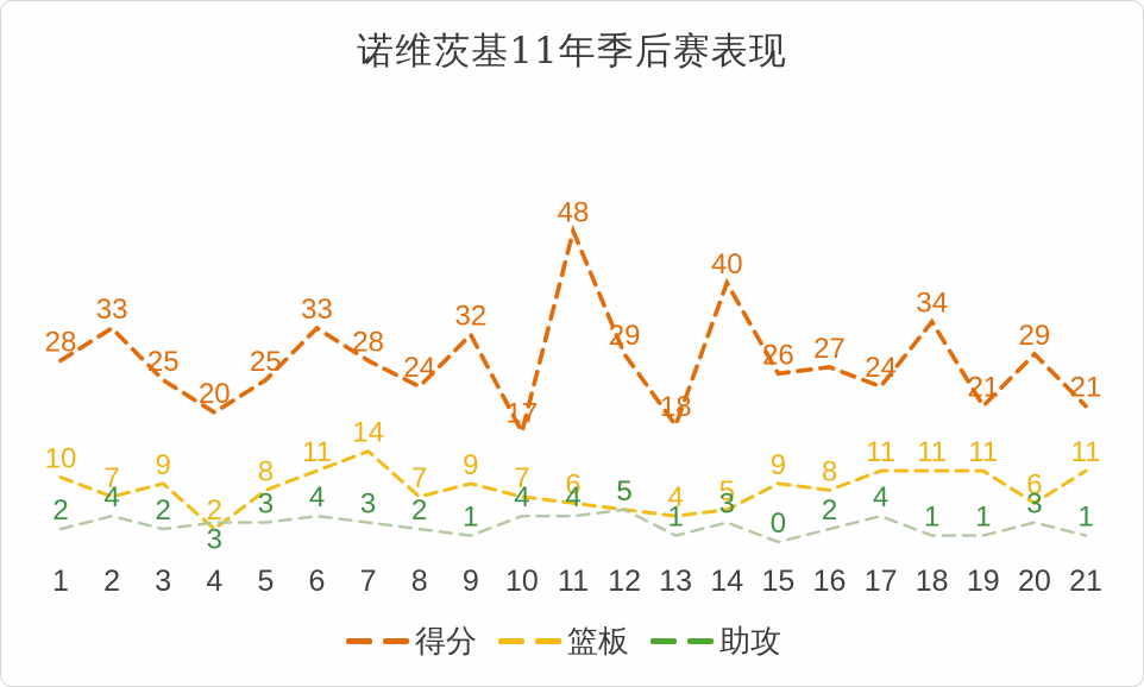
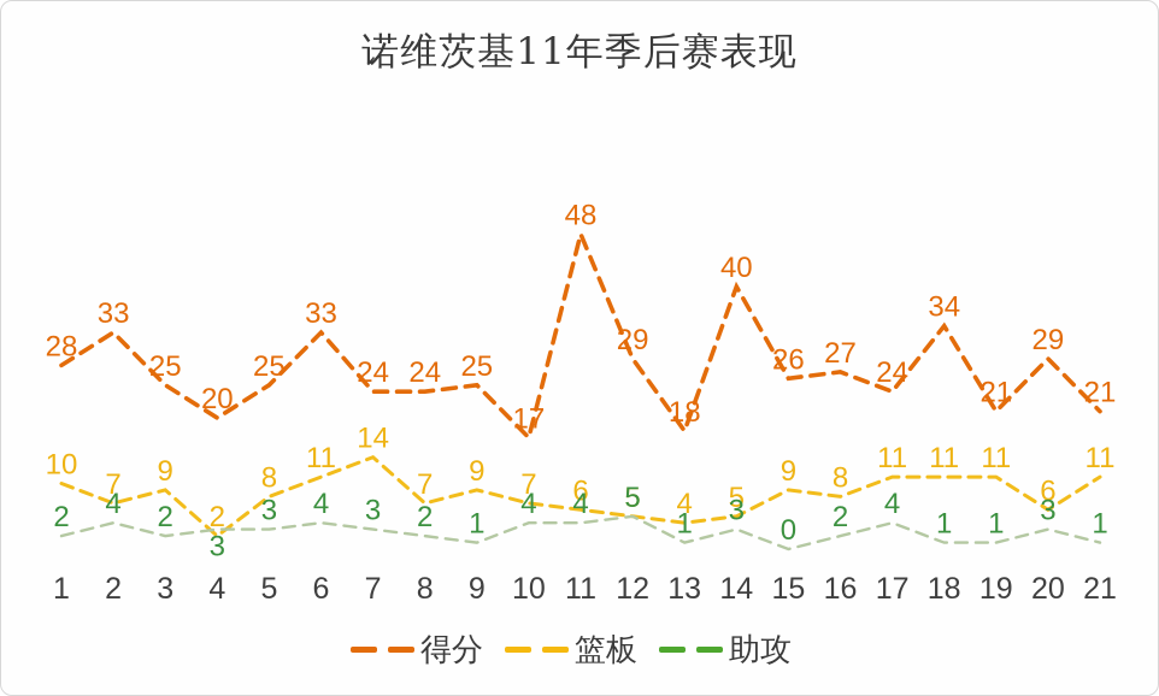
得分/7: 28 -> 24
得分/9: 32 -> 25
